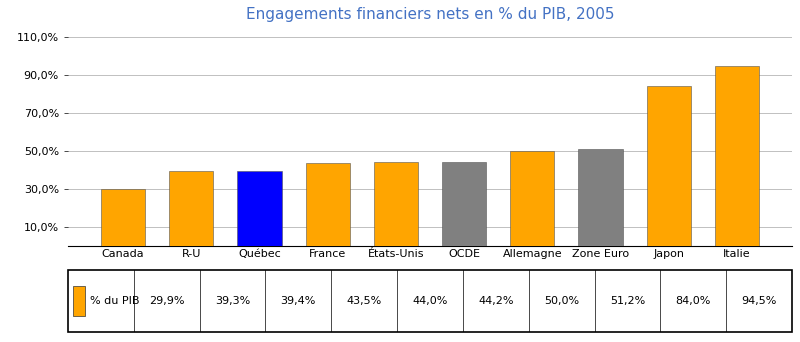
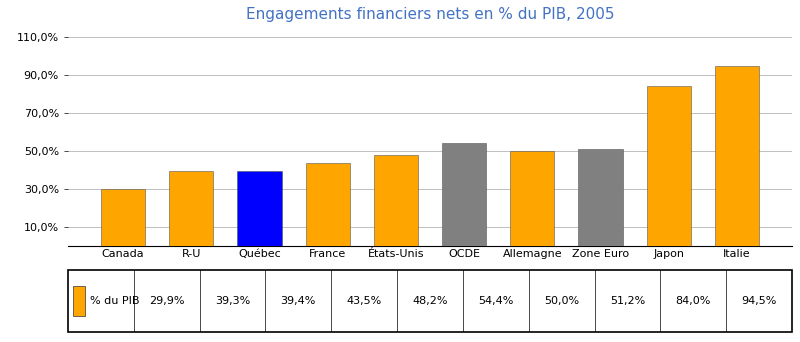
États-Unis: 44,0% -> 48,2%
OCDE: 44,2% -> 54,4%
